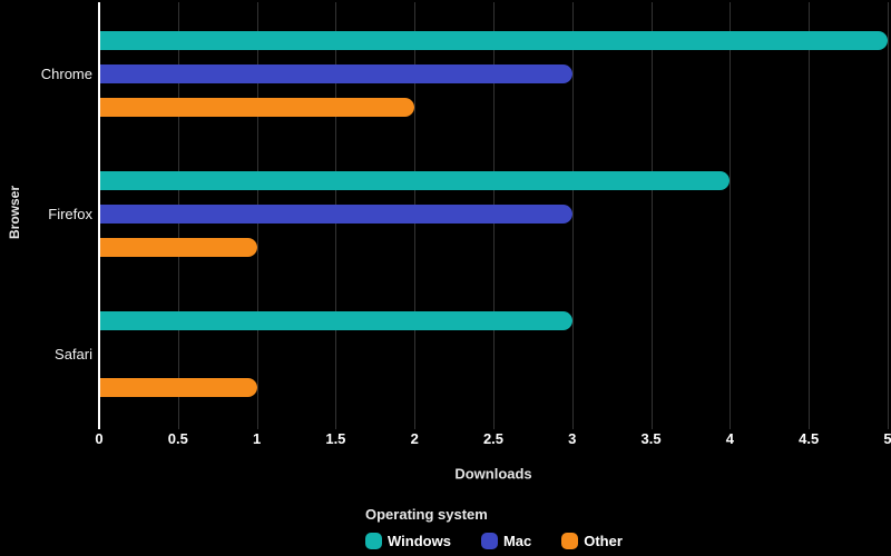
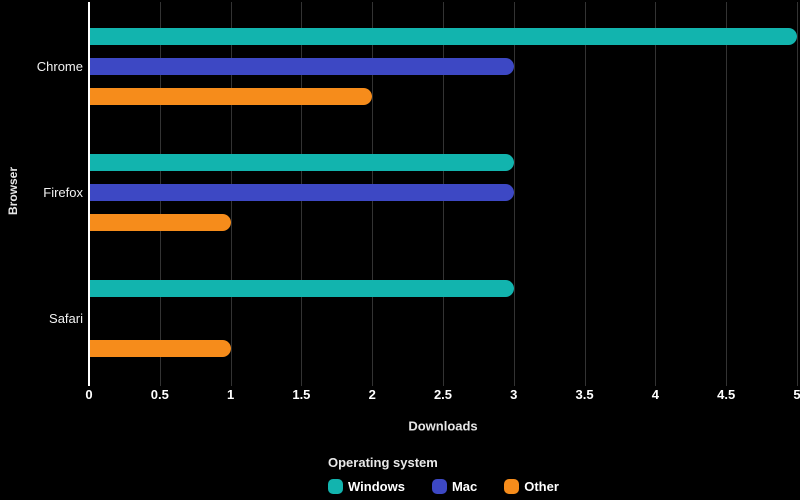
Windows/Firefox: 4 -> 3
